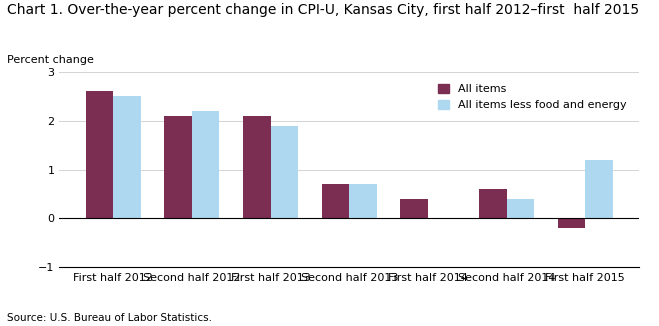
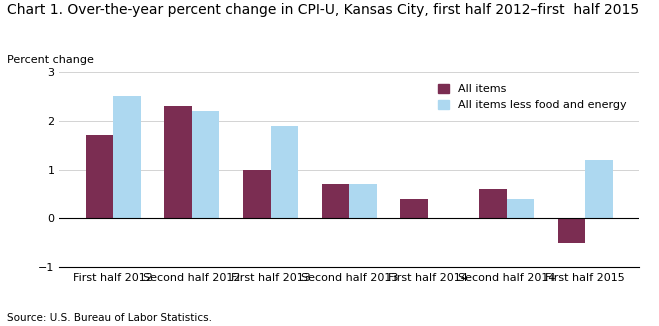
All items/First half 2012: 2.6 -> 1.7
All items/Second half 2012: 2.1 -> 2.3
All items/First half 2013: 2.1 -> 1.0
All items/First half 2015: -0.2 -> -0.5
